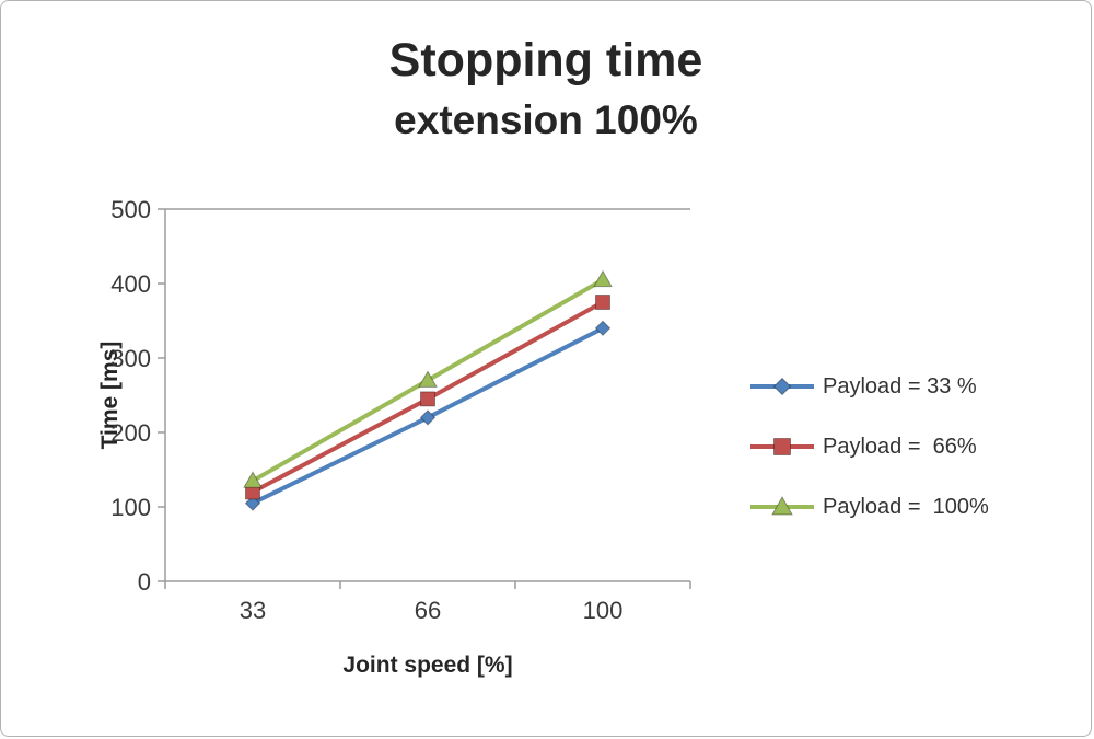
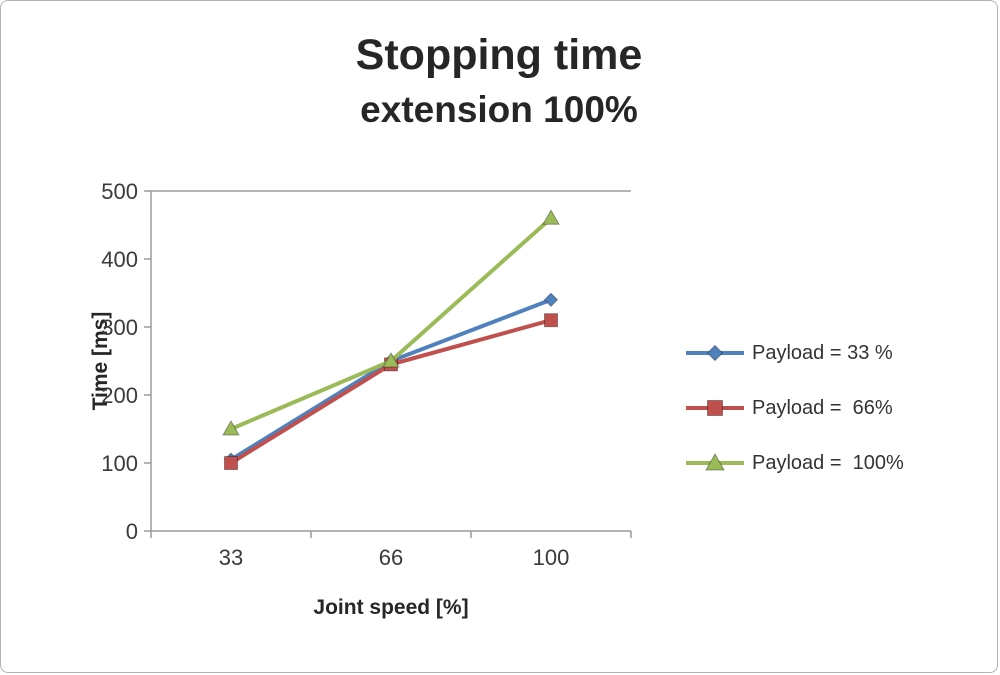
Payload = 66%/33: 120 -> 100
Payload = 100%/33: 140 -> 150
Payload = 33 %/66: 220 -> 250
Payload = 100%/66: 270 -> 250
Payload = 66%/100: 380 -> 310
Payload = 100%/100: 400 -> 460
